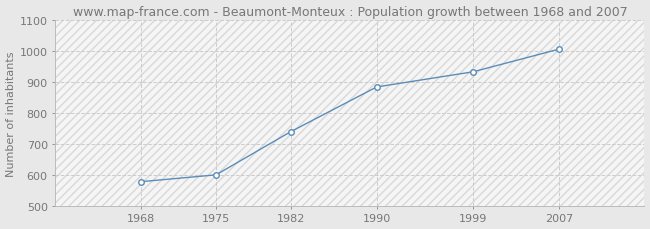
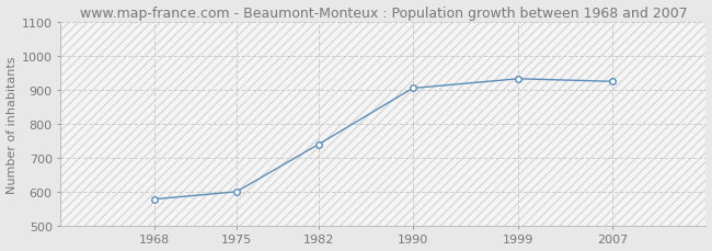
1990: 884 -> 905
2007: 1006 -> 925
